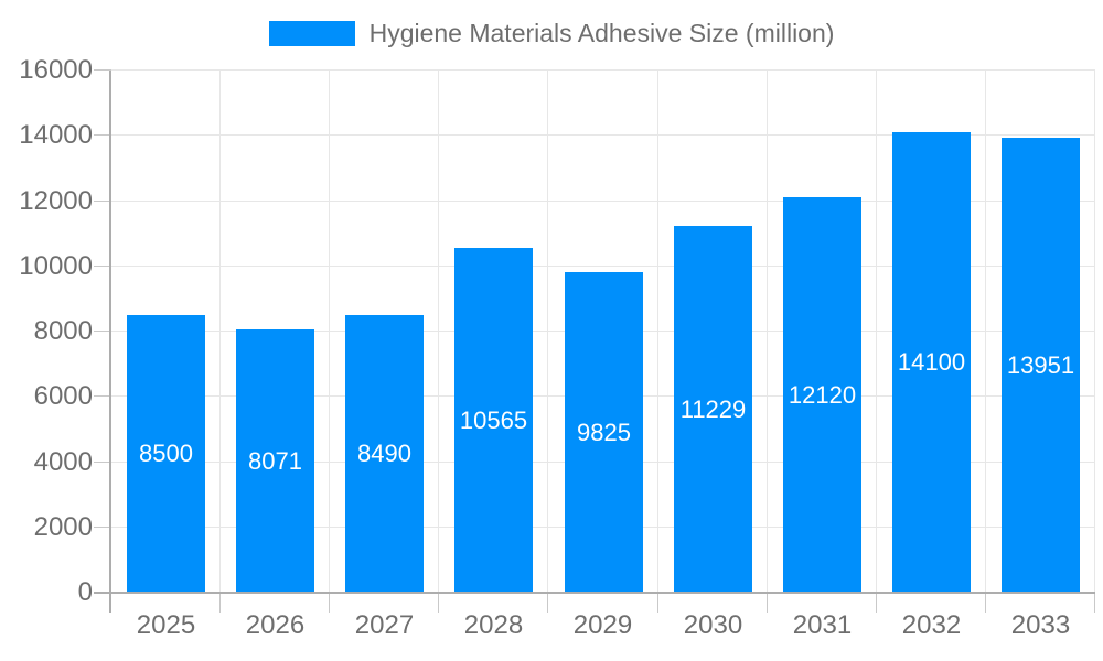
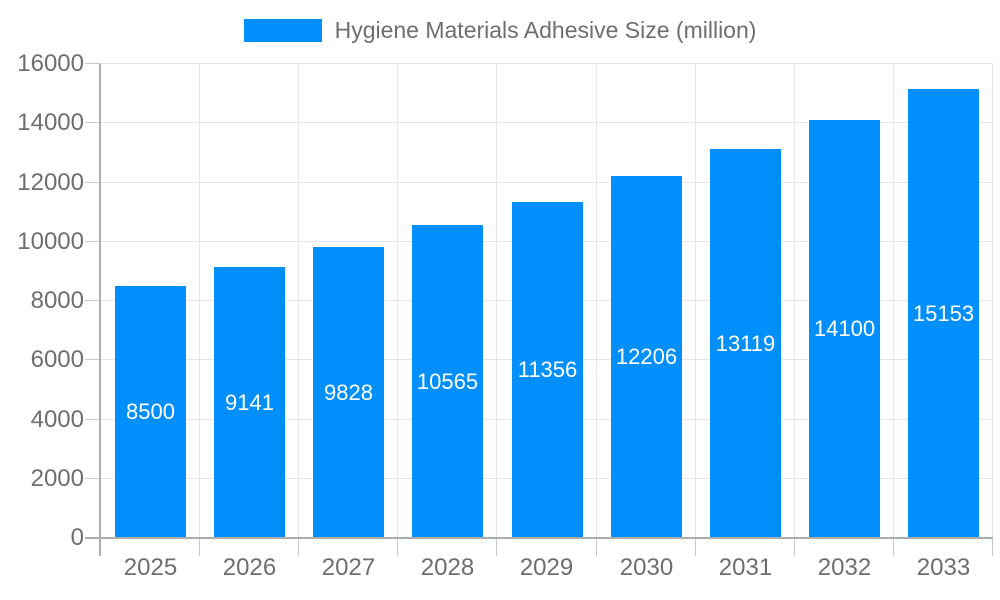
2026: 8071 -> 9141
2027: 8490 -> 9828
2029: 9825 -> 11356
2030: 11229 -> 12206
2031: 12120 -> 13119
2033: 13951 -> 15153
